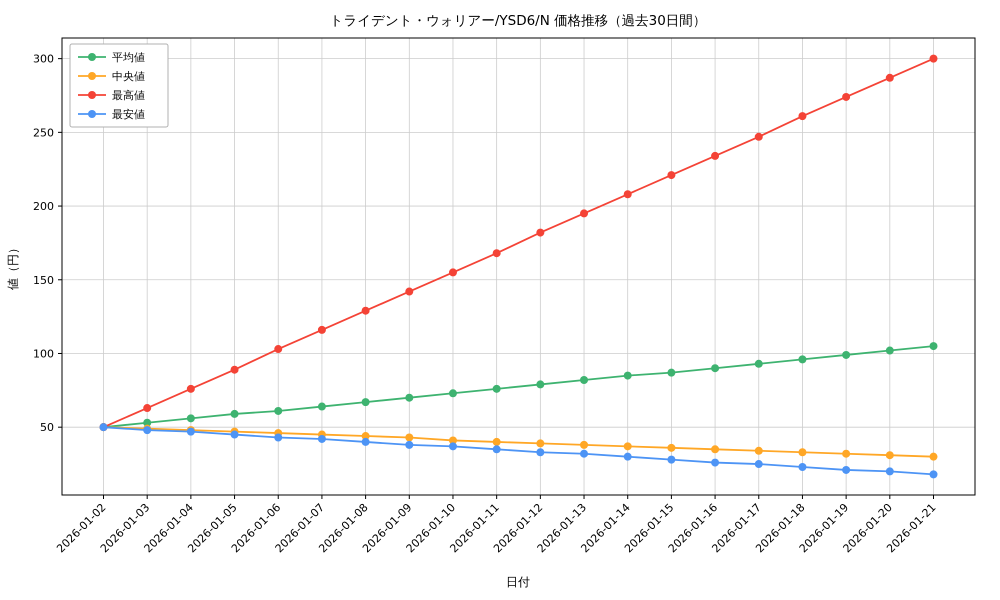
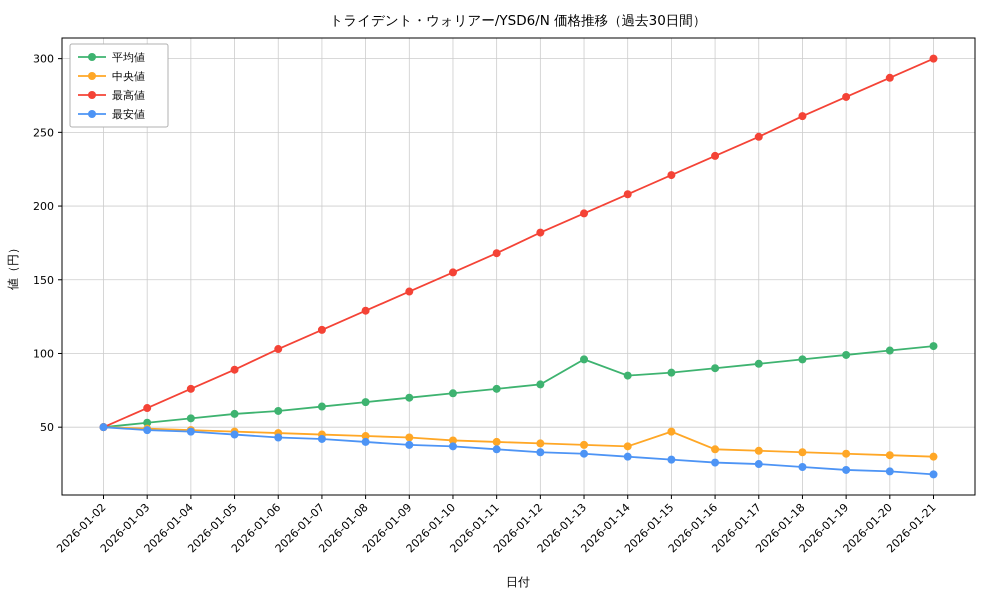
平均値/2026-01-13: 82 -> 96
中央値/2026-01-15: 36 -> 47
